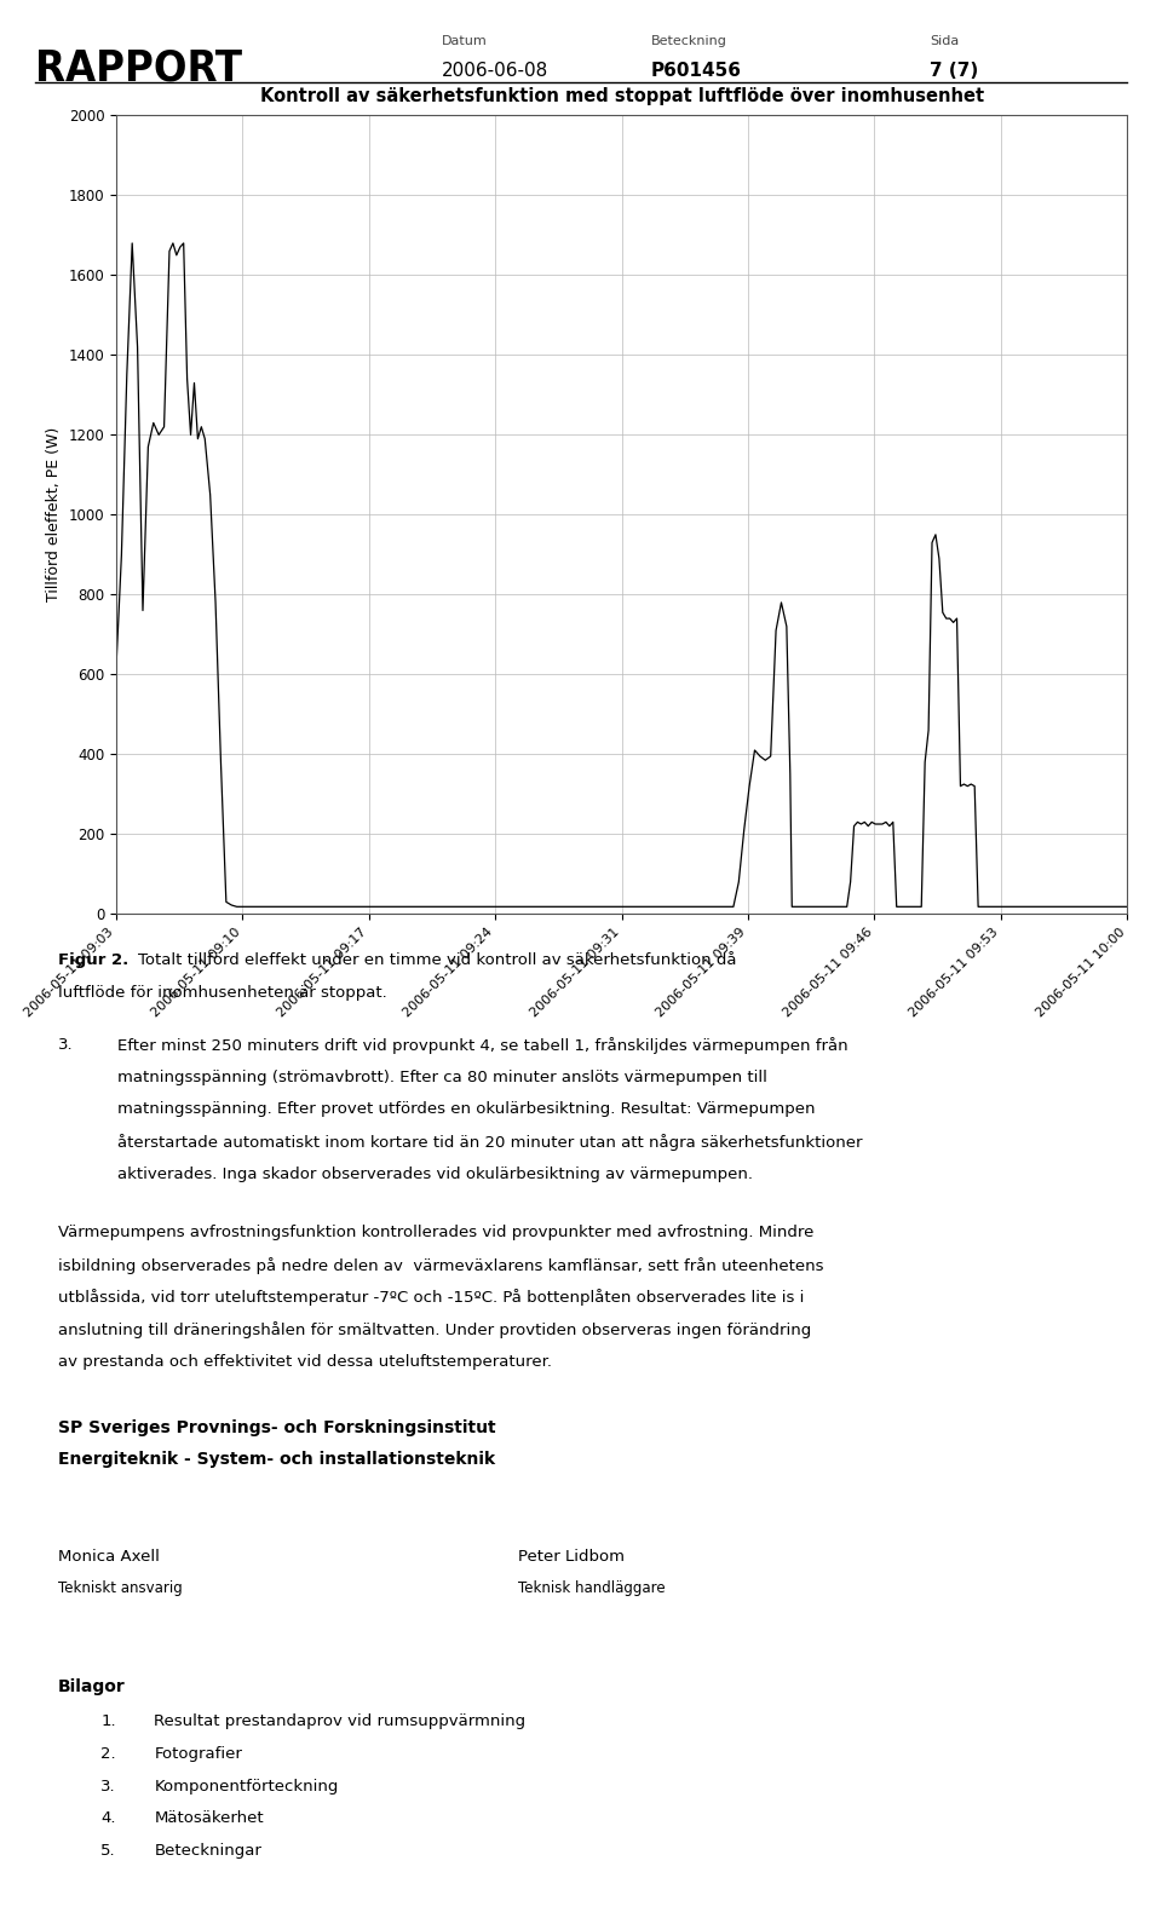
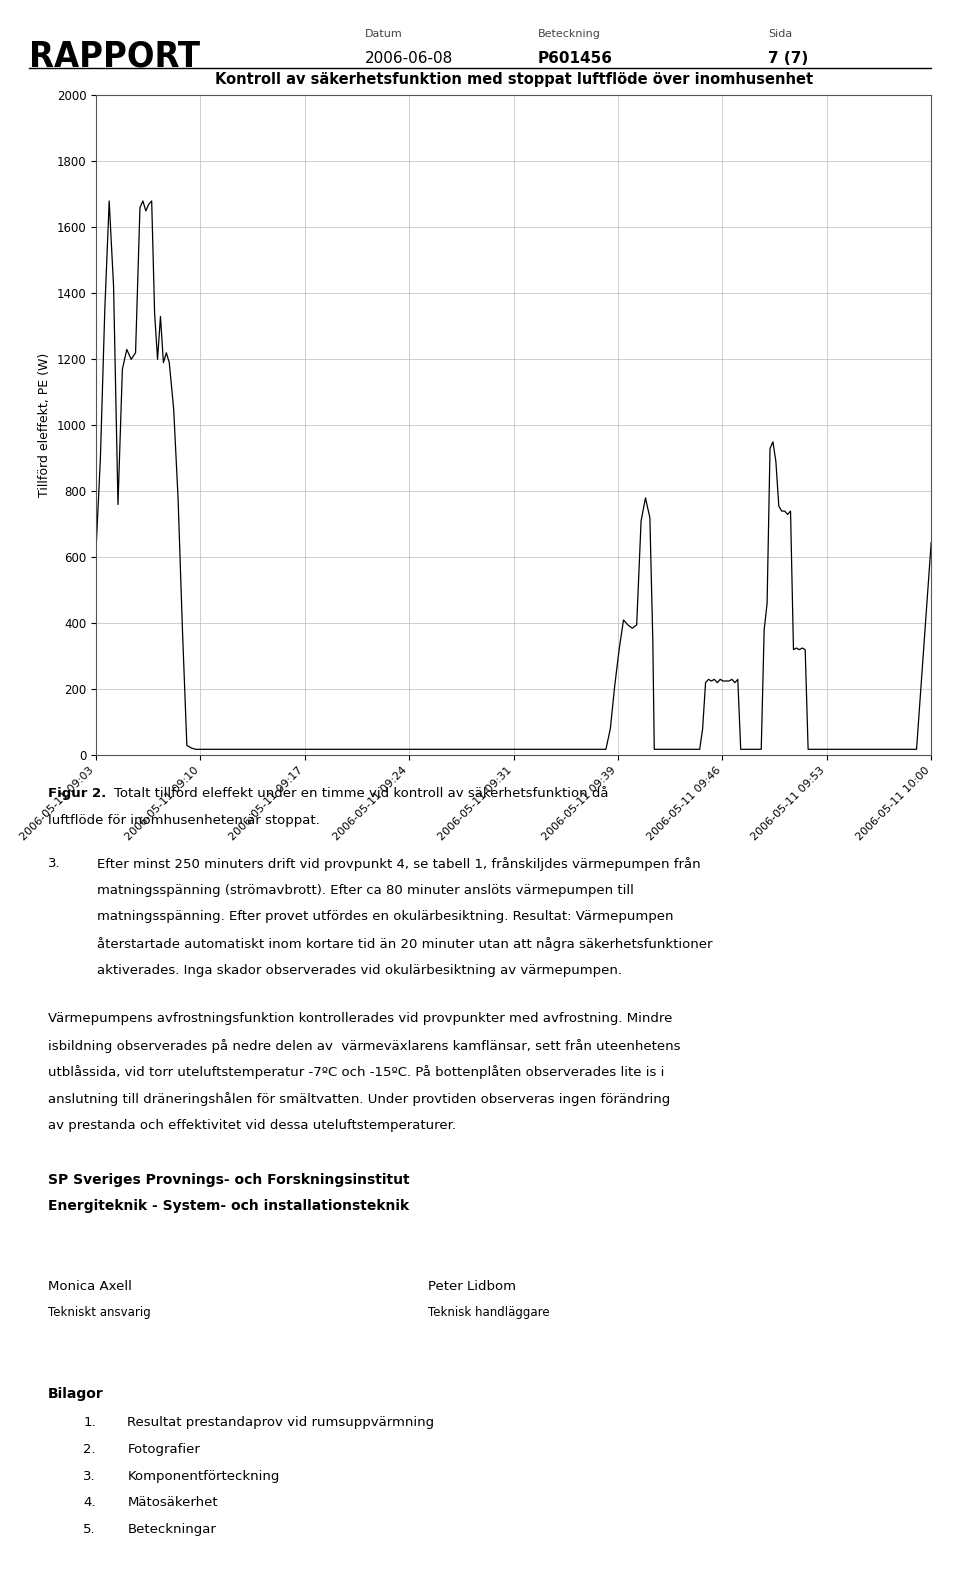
2006-05-11 10:00: 18 -> 645
